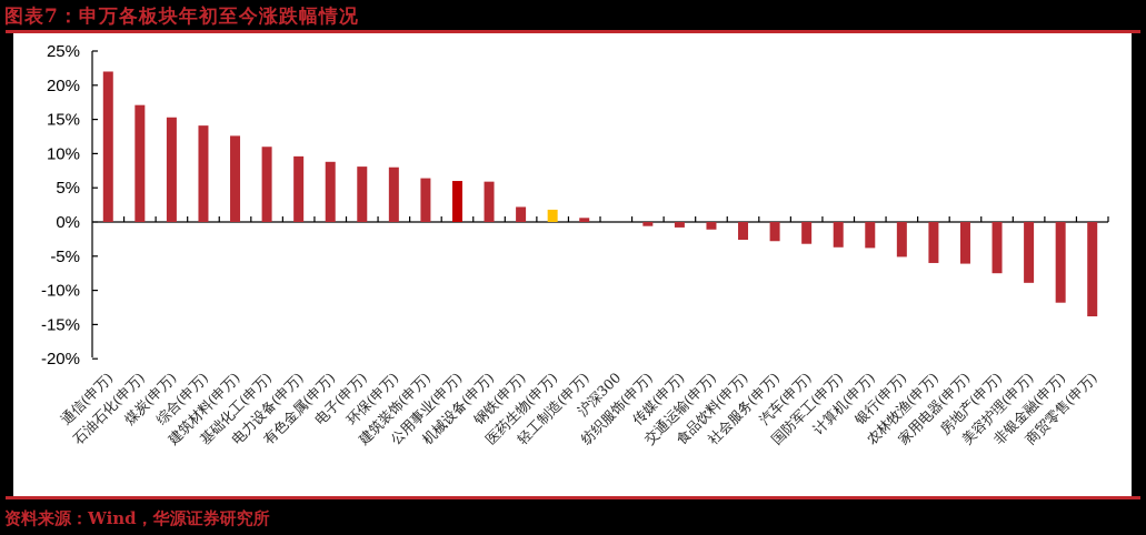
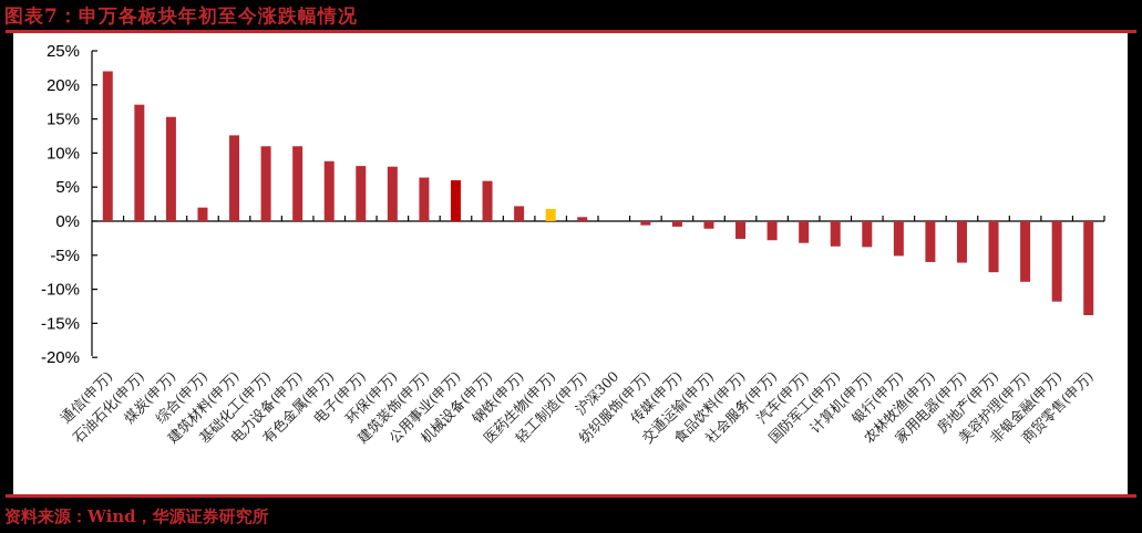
综合(申万): 14% -> 2%
电力设备(申万): 10% -> 11%
